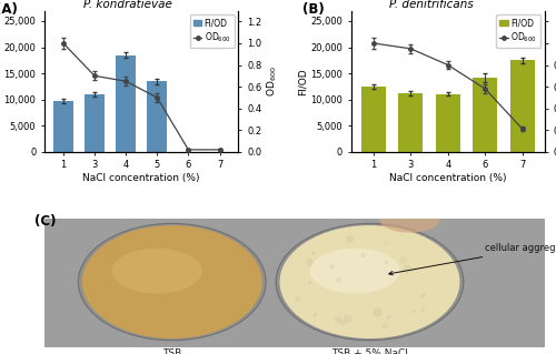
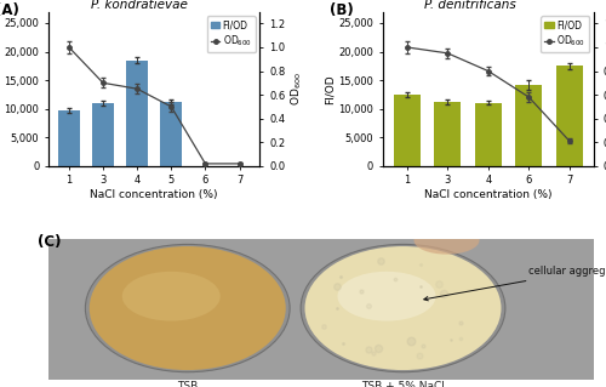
FI/OD/5: 13,500 -> 11,200
